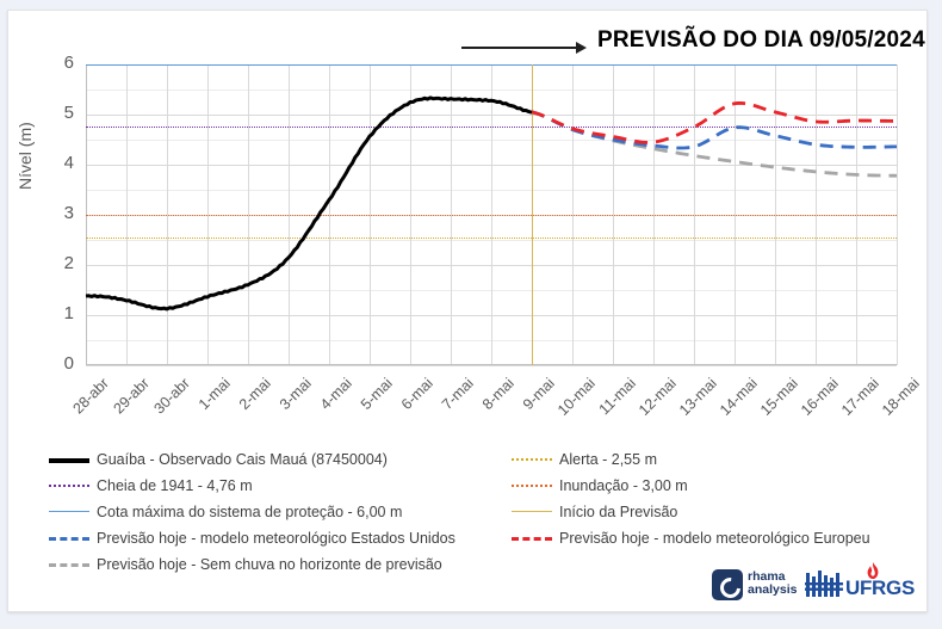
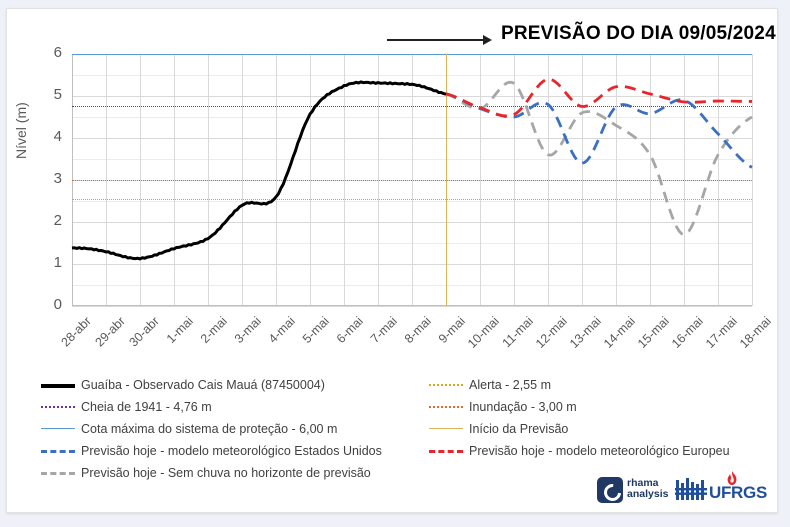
Guaíba - Observado Cais Mauá (87450004)/3-mai: 2.1 -> 2.4
Guaíba - Observado Cais Mauá (87450004)/4-mai: 3.3 -> 2.6
Previsão hoje - Sem chuva no horizonte de previsão/11-mai: 4.5 -> 5.3
Previsão hoje - modelo meteorológico Europeu/12-mai: 4.5 -> 5.4
Previsão hoje - modelo meteorológico Estados Unidos/12-mai: 4.4 -> 4.8
Previsão hoje - Sem chuva no horizonte de previsão/12-mai: 4.3 -> 3.6
Previsão hoje - modelo meteorológico Estados Unidos/13-mai: 4.4 -> 3.4
Previsão hoje - Sem chuva no horizonte de previsão/13-mai: 4.2 -> 4.6
Previsão hoje - Sem chuva no horizonte de previsão/14-mai: 4.1 -> 4.3
Previsão hoje - Sem chuva no horizonte de previsão/15-mai: 4.0 -> 3.6
Previsão hoje - modelo meteorológico Estados Unidos/16-mai: 4.4 -> 4.9
Previsão hoje - Sem chuva no horizonte de previsão/16-mai: 3.9 -> 1.7
Previsão hoje - modelo meteorológico Estados Unidos/17-mai: 4.3 -> 4.1
Previsão hoje - Sem chuva no horizonte de previsão/17-mai: 3.8 -> 3.6
Previsão hoje - modelo meteorológico Estados Unidos/18-mai: 4.4 -> 3.3
Previsão hoje - Sem chuva no horizonte de previsão/18-mai: 3.8 -> 4.5
